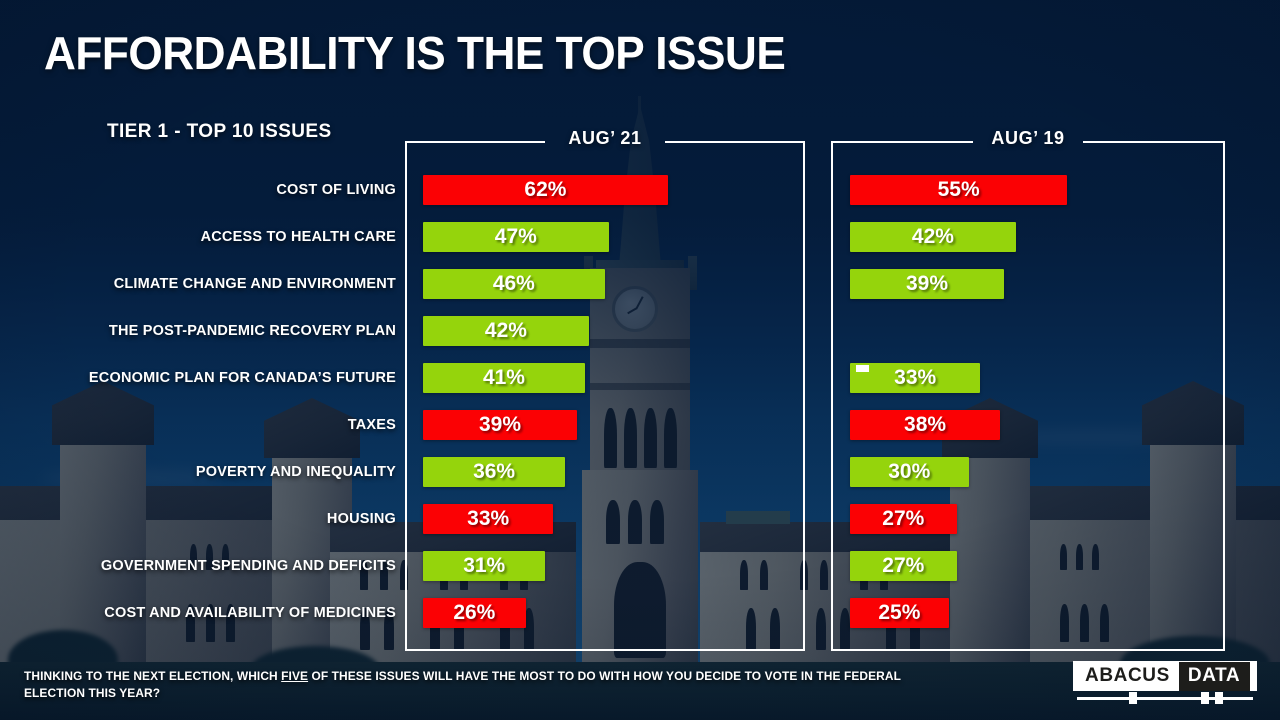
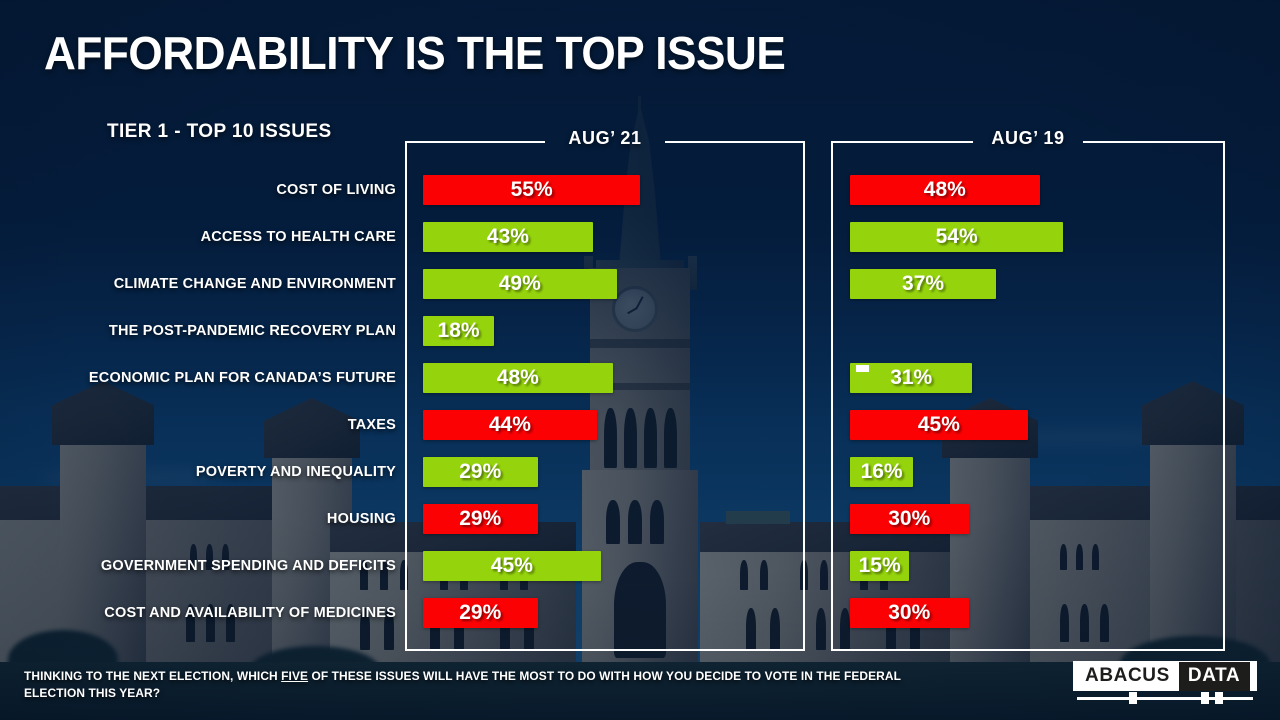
AUG’ 21/COST OF LIVING: 62% -> 55%
AUG’ 19/COST OF LIVING: 55% -> 48%
AUG’ 21/ACCESS TO HEALTH CARE: 47% -> 43%
AUG’ 19/ACCESS TO HEALTH CARE: 42% -> 54%
AUG’ 21/CLIMATE CHANGE AND ENVIRONMENT: 46% -> 49%
AUG’ 19/CLIMATE CHANGE AND ENVIRONMENT: 39% -> 37%
AUG’ 21/THE POST-PANDEMIC RECOVERY PLAN: 42% -> 18%
AUG’ 21/ECONOMIC PLAN FOR CANADA’S FUTURE: 41% -> 48%
AUG’ 19/ECONOMIC PLAN FOR CANADA’S FUTURE: 33% -> 31%
AUG’ 21/TAXES: 39% -> 44%
AUG’ 19/TAXES: 38% -> 45%
AUG’ 21/POVERTY AND INEQUALITY: 36% -> 29%
AUG’ 19/POVERTY AND INEQUALITY: 30% -> 16%
AUG’ 21/HOUSING: 33% -> 29%
AUG’ 19/HOUSING: 27% -> 30%
AUG’ 21/GOVERNMENT SPENDING AND DEFICITS: 31% -> 45%
AUG’ 19/GOVERNMENT SPENDING AND DEFICITS: 27% -> 15%
AUG’ 21/COST AND AVAILABILITY OF MEDICINES: 26% -> 29%
AUG’ 19/COST AND AVAILABILITY OF MEDICINES: 25% -> 30%
